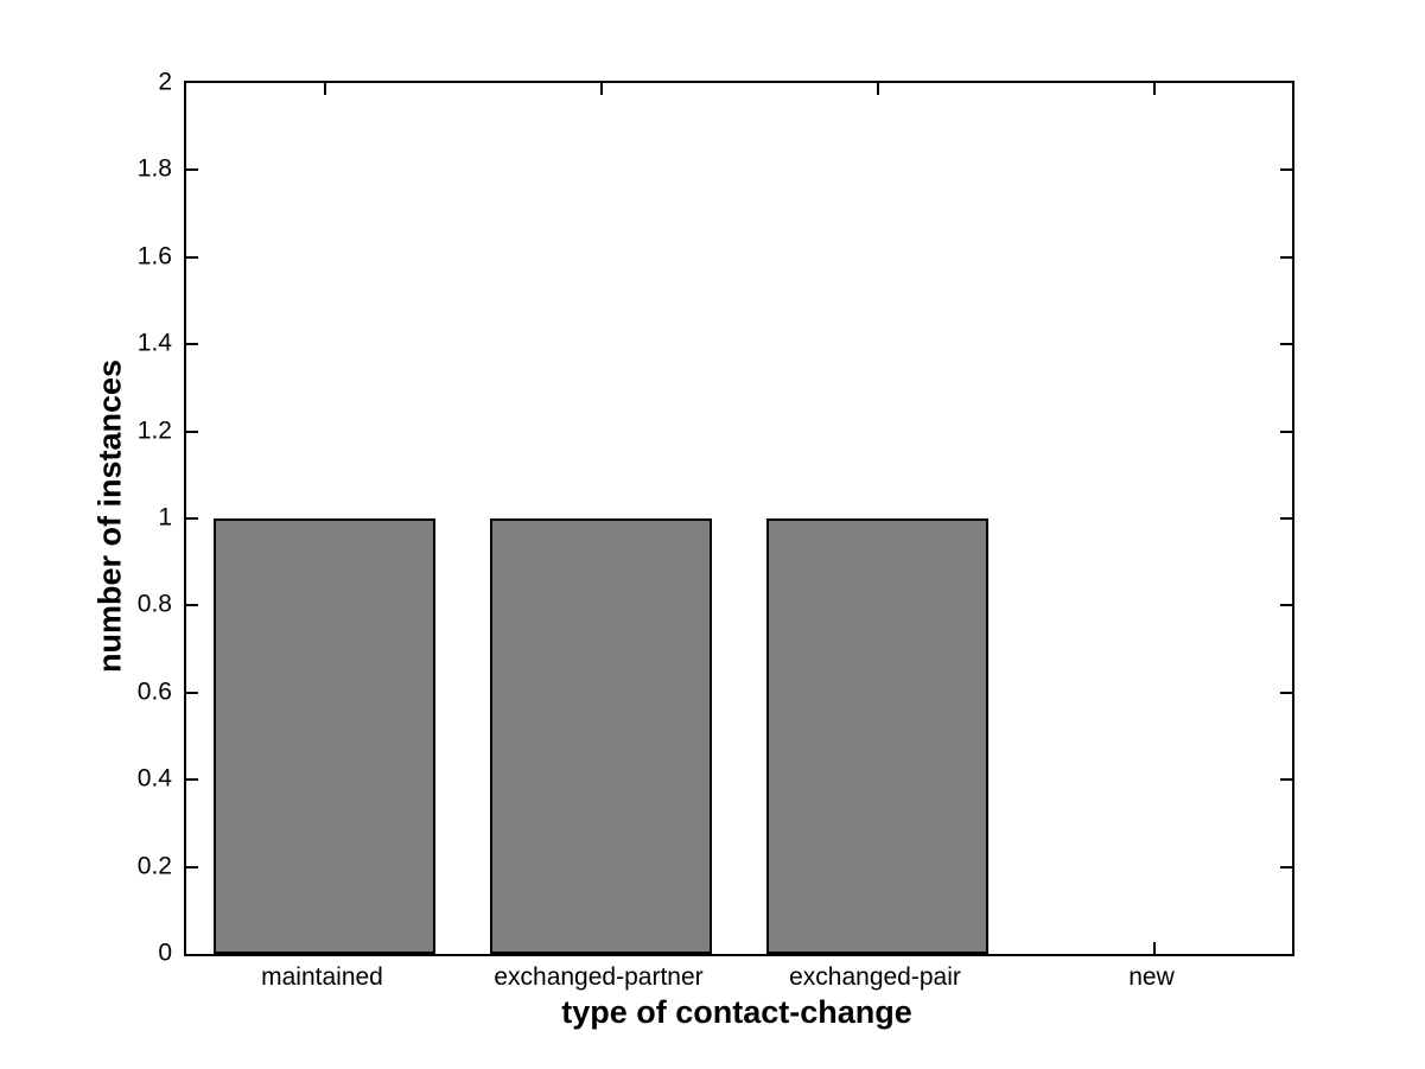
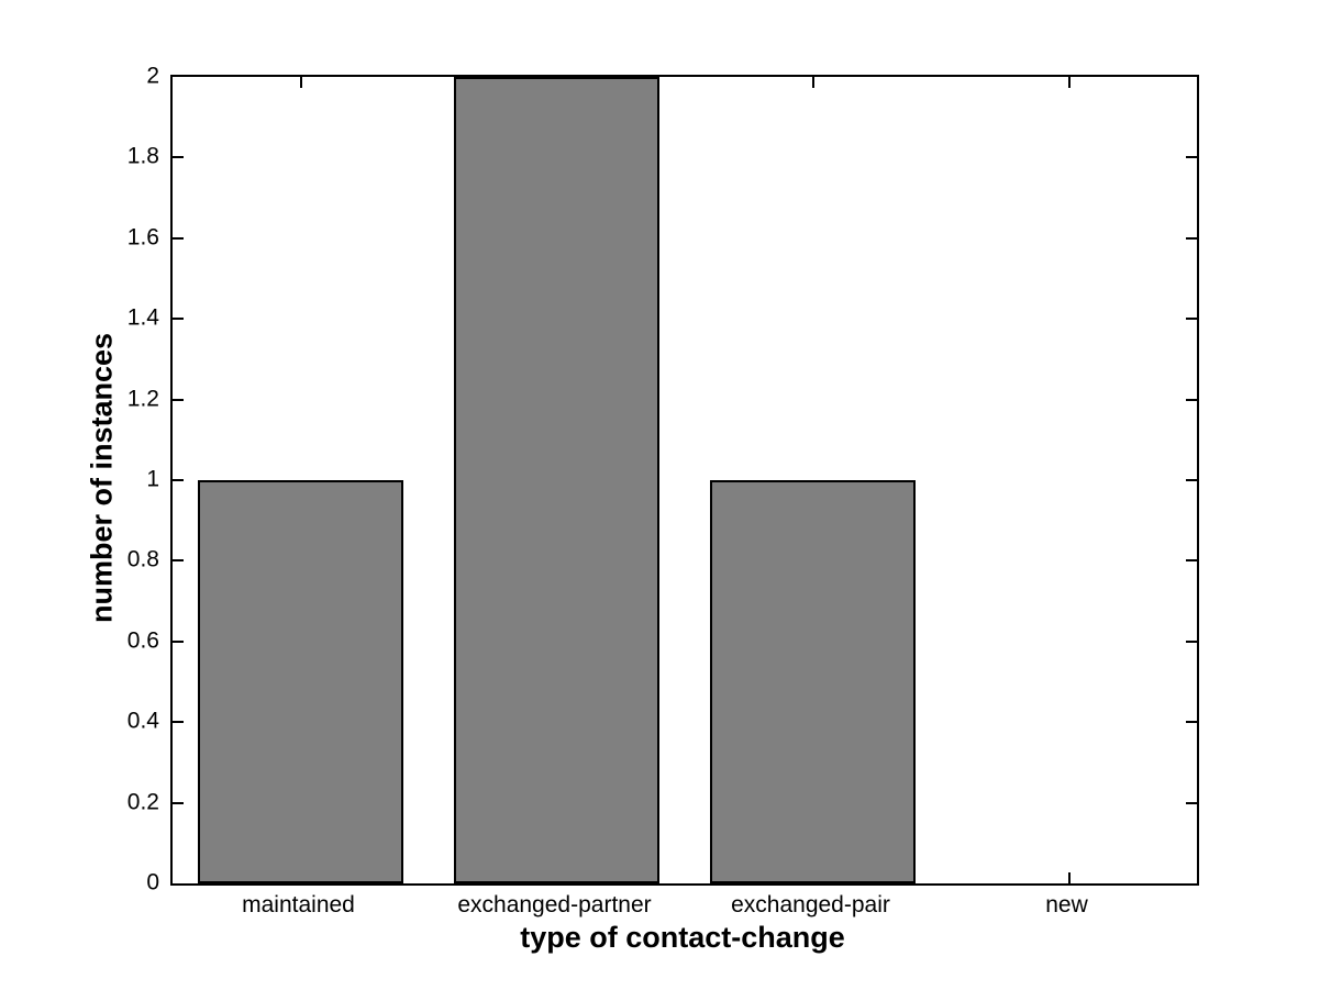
exchanged-partner: 1 -> 2
